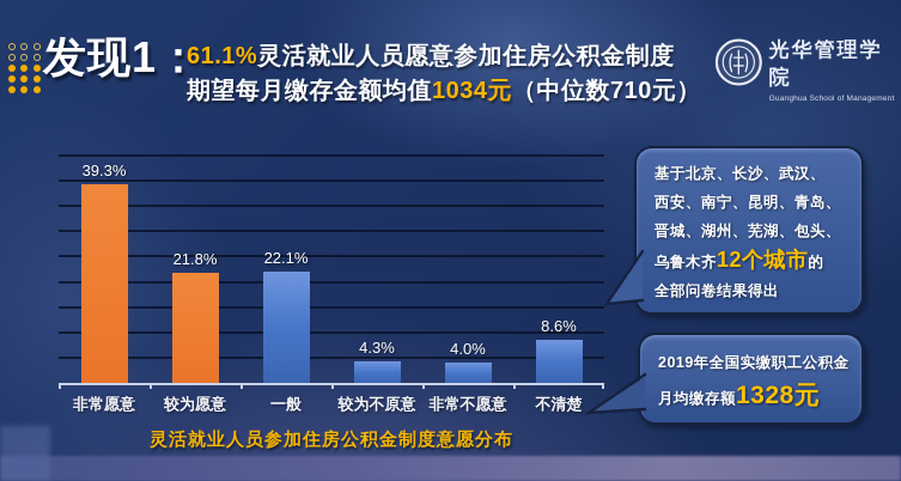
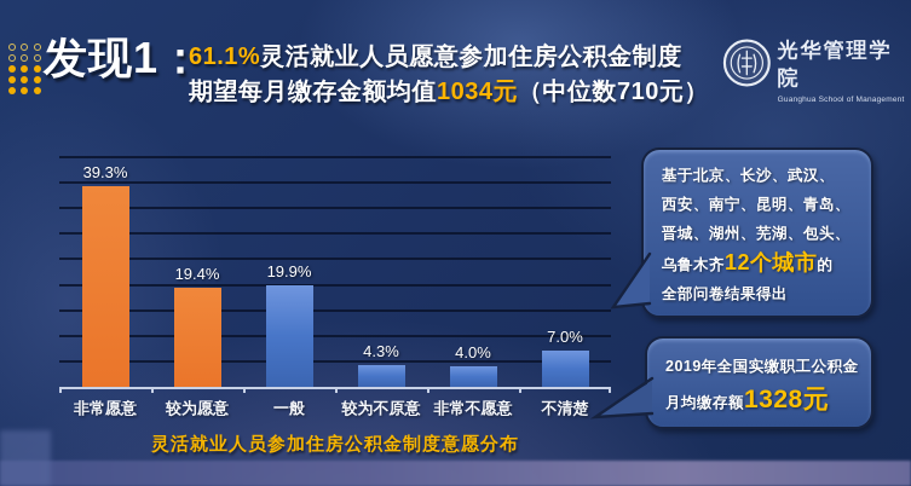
较为愿意: 21.8% -> 19.4%
一般: 22.1% -> 19.9%
不清楚: 8.6% -> 7.0%
